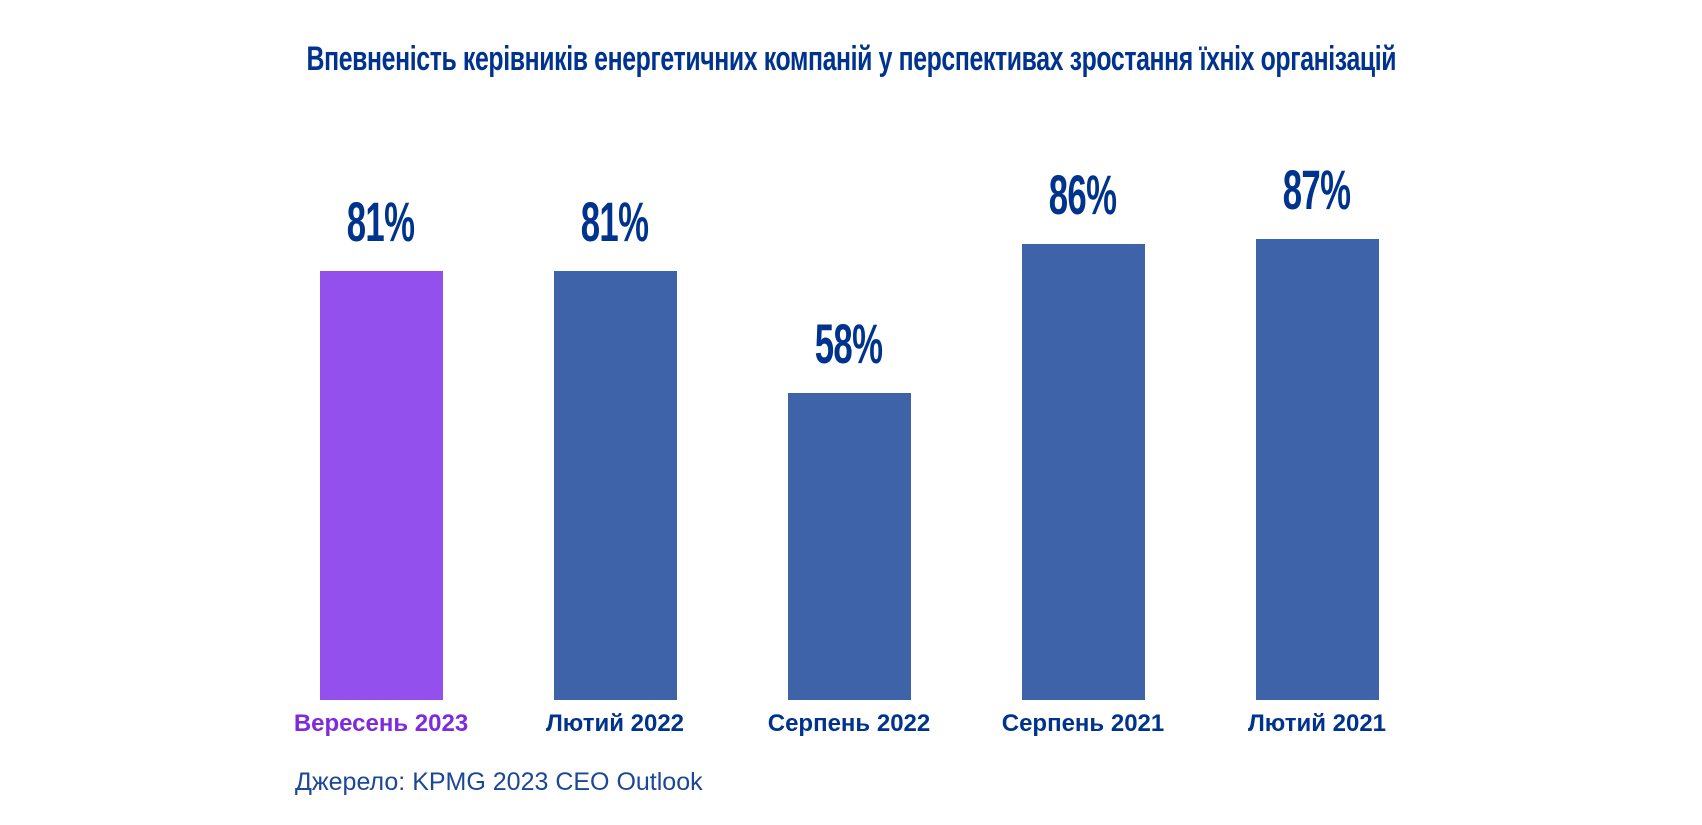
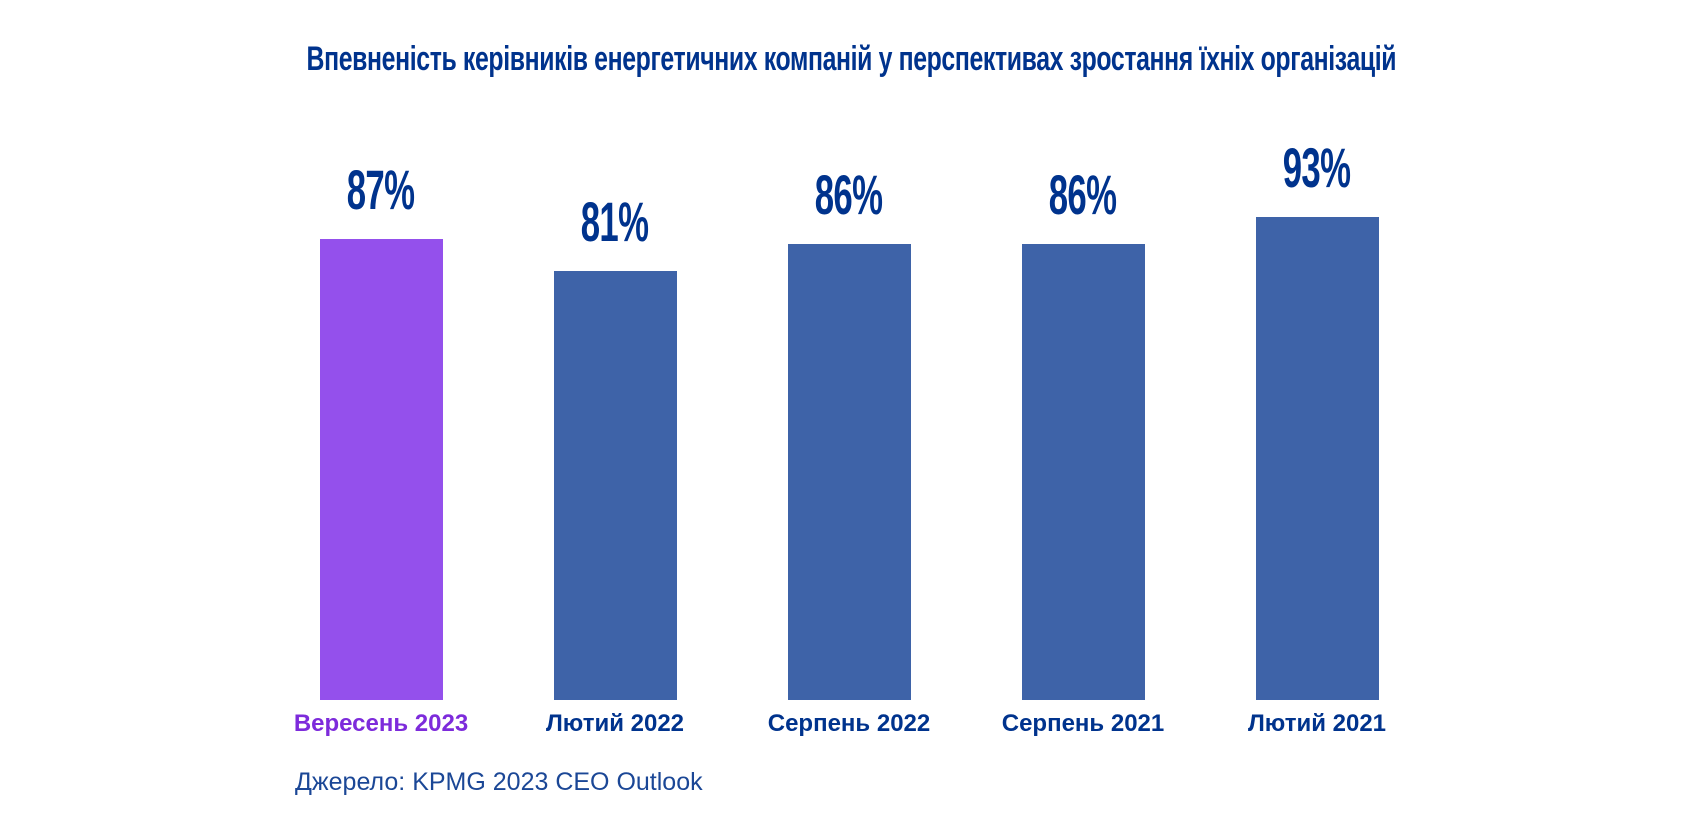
Вересень 2023: 81% -> 87%
Серпень 2022: 58% -> 86%
Лютий 2021: 87% -> 93%
